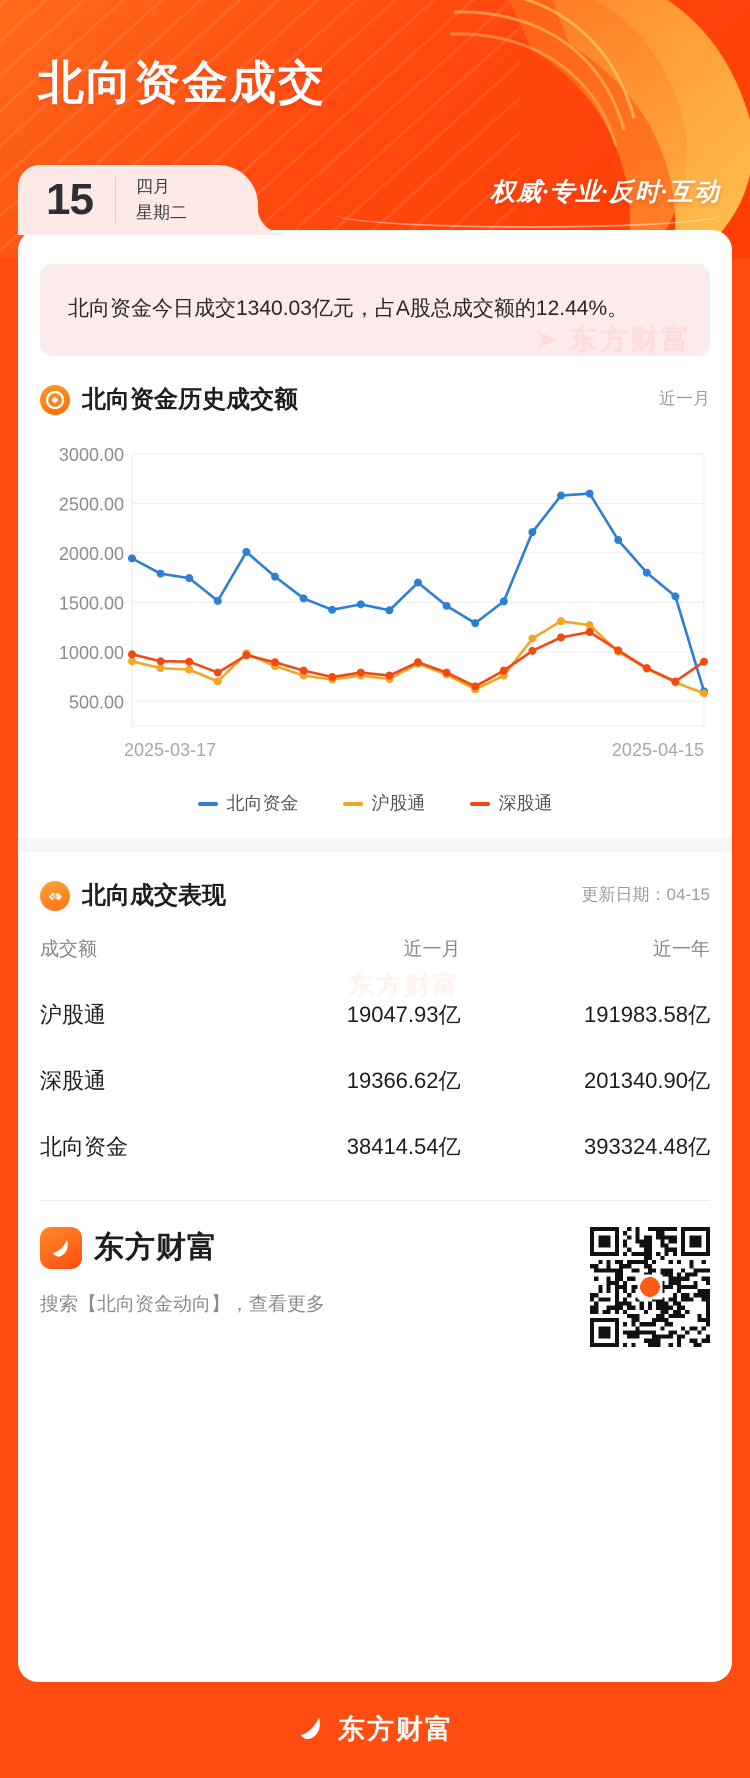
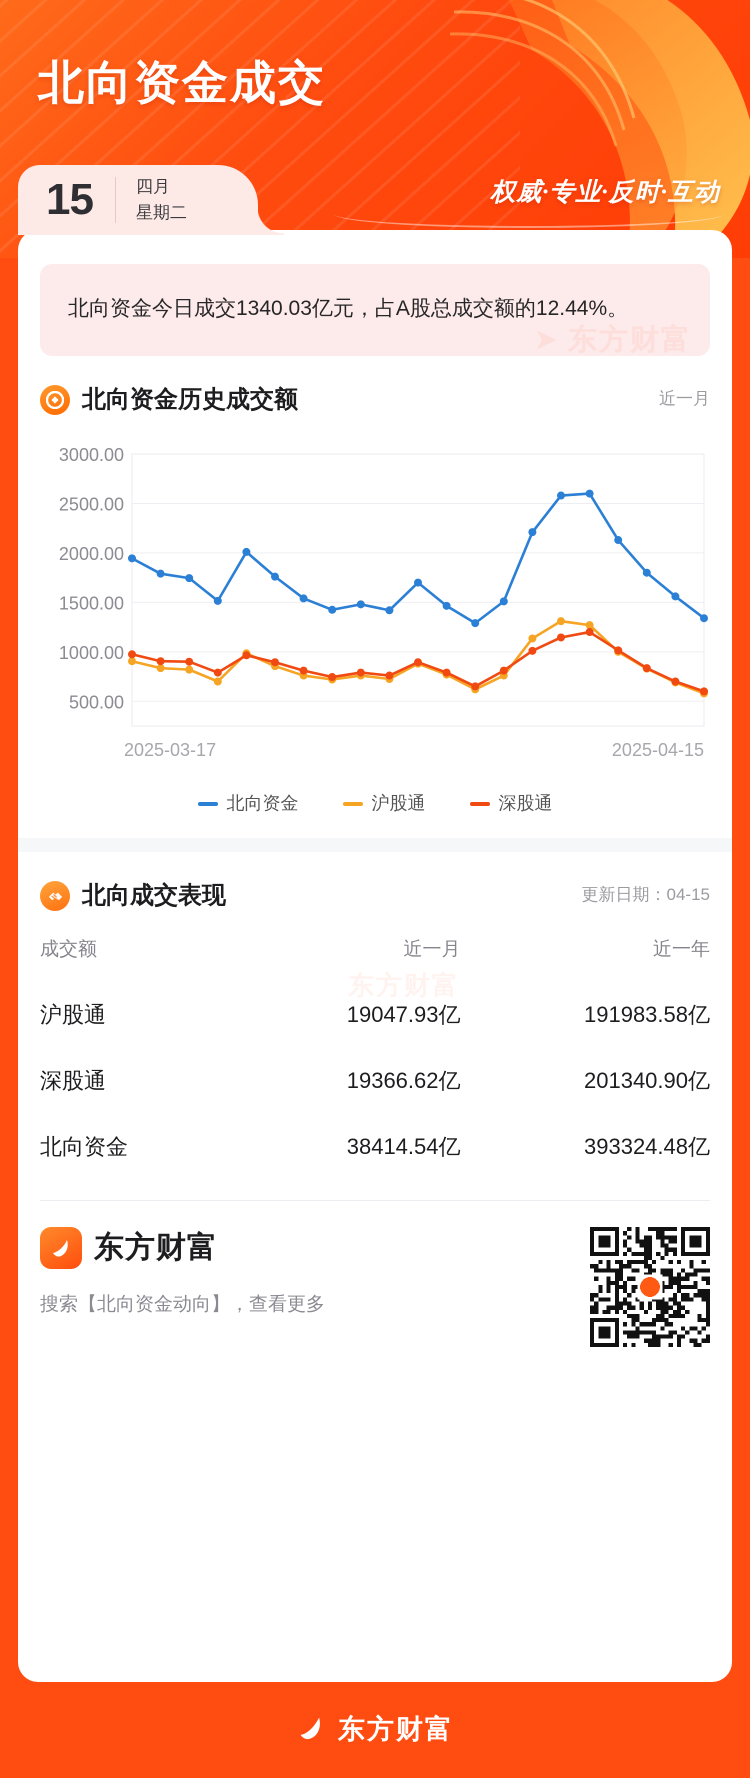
北向资金/2025-04-15: 600 -> 1300
深股通/2025-04-15: 900 -> 600
